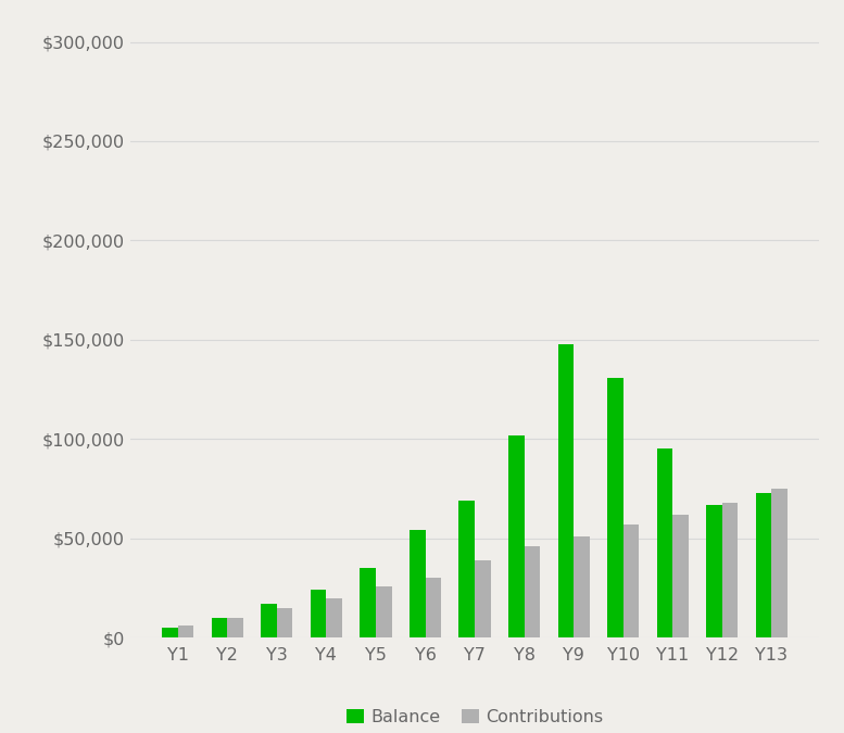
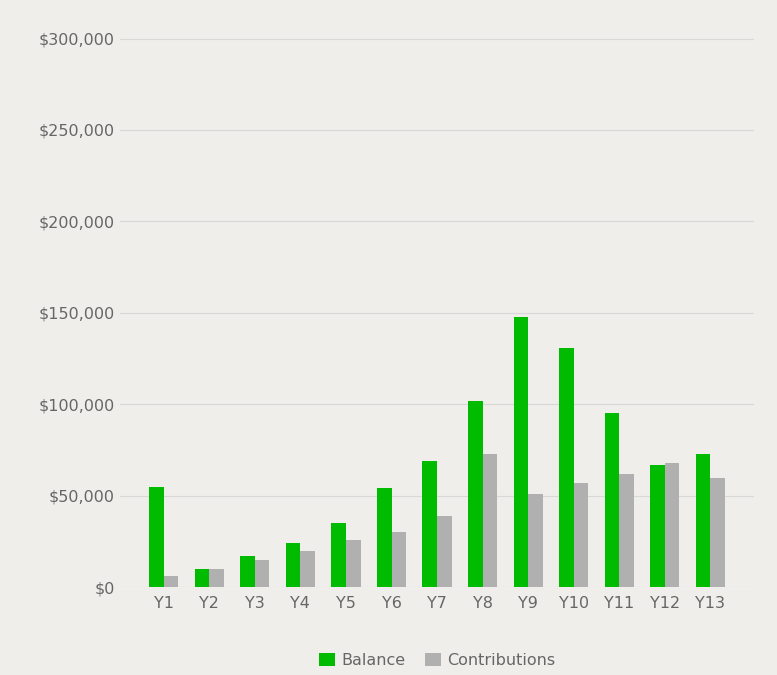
Balance/Y1: $5,000 -> $55,000
Contributions/Y8: $46,000 -> $73,000
Contributions/Y13: $75,000 -> $60,000
